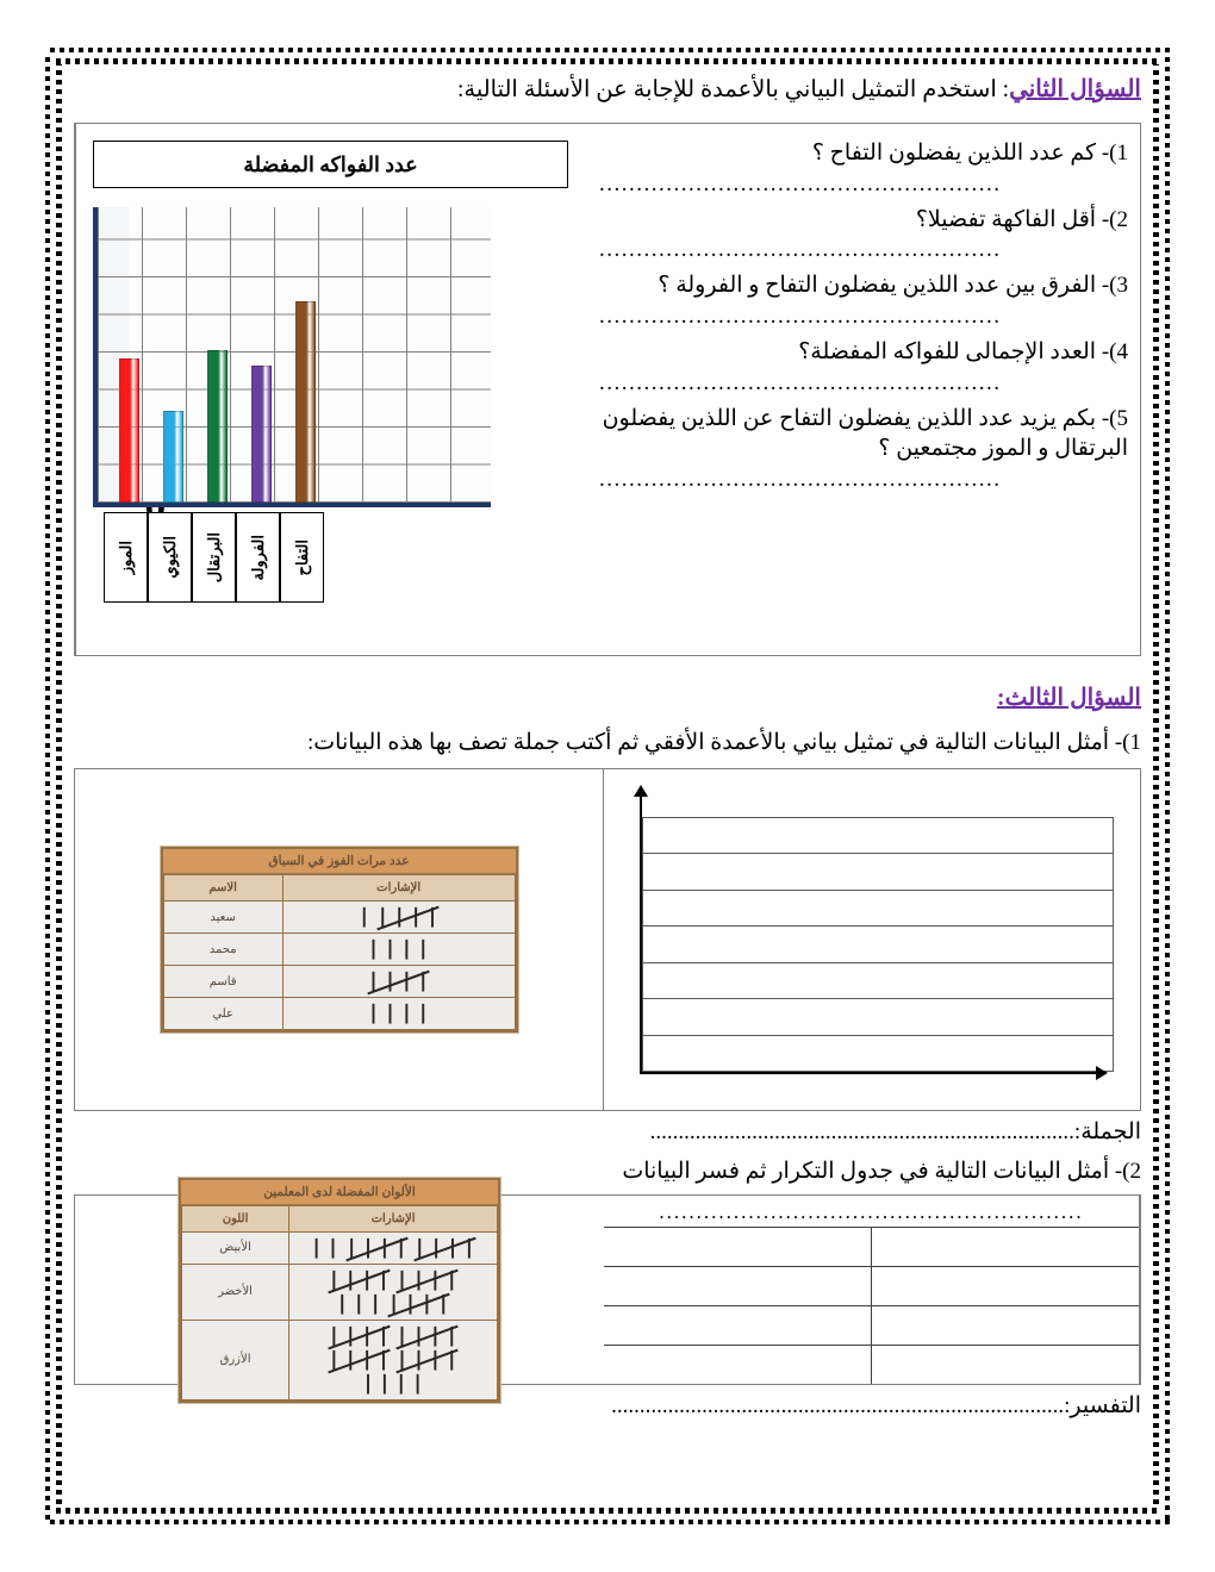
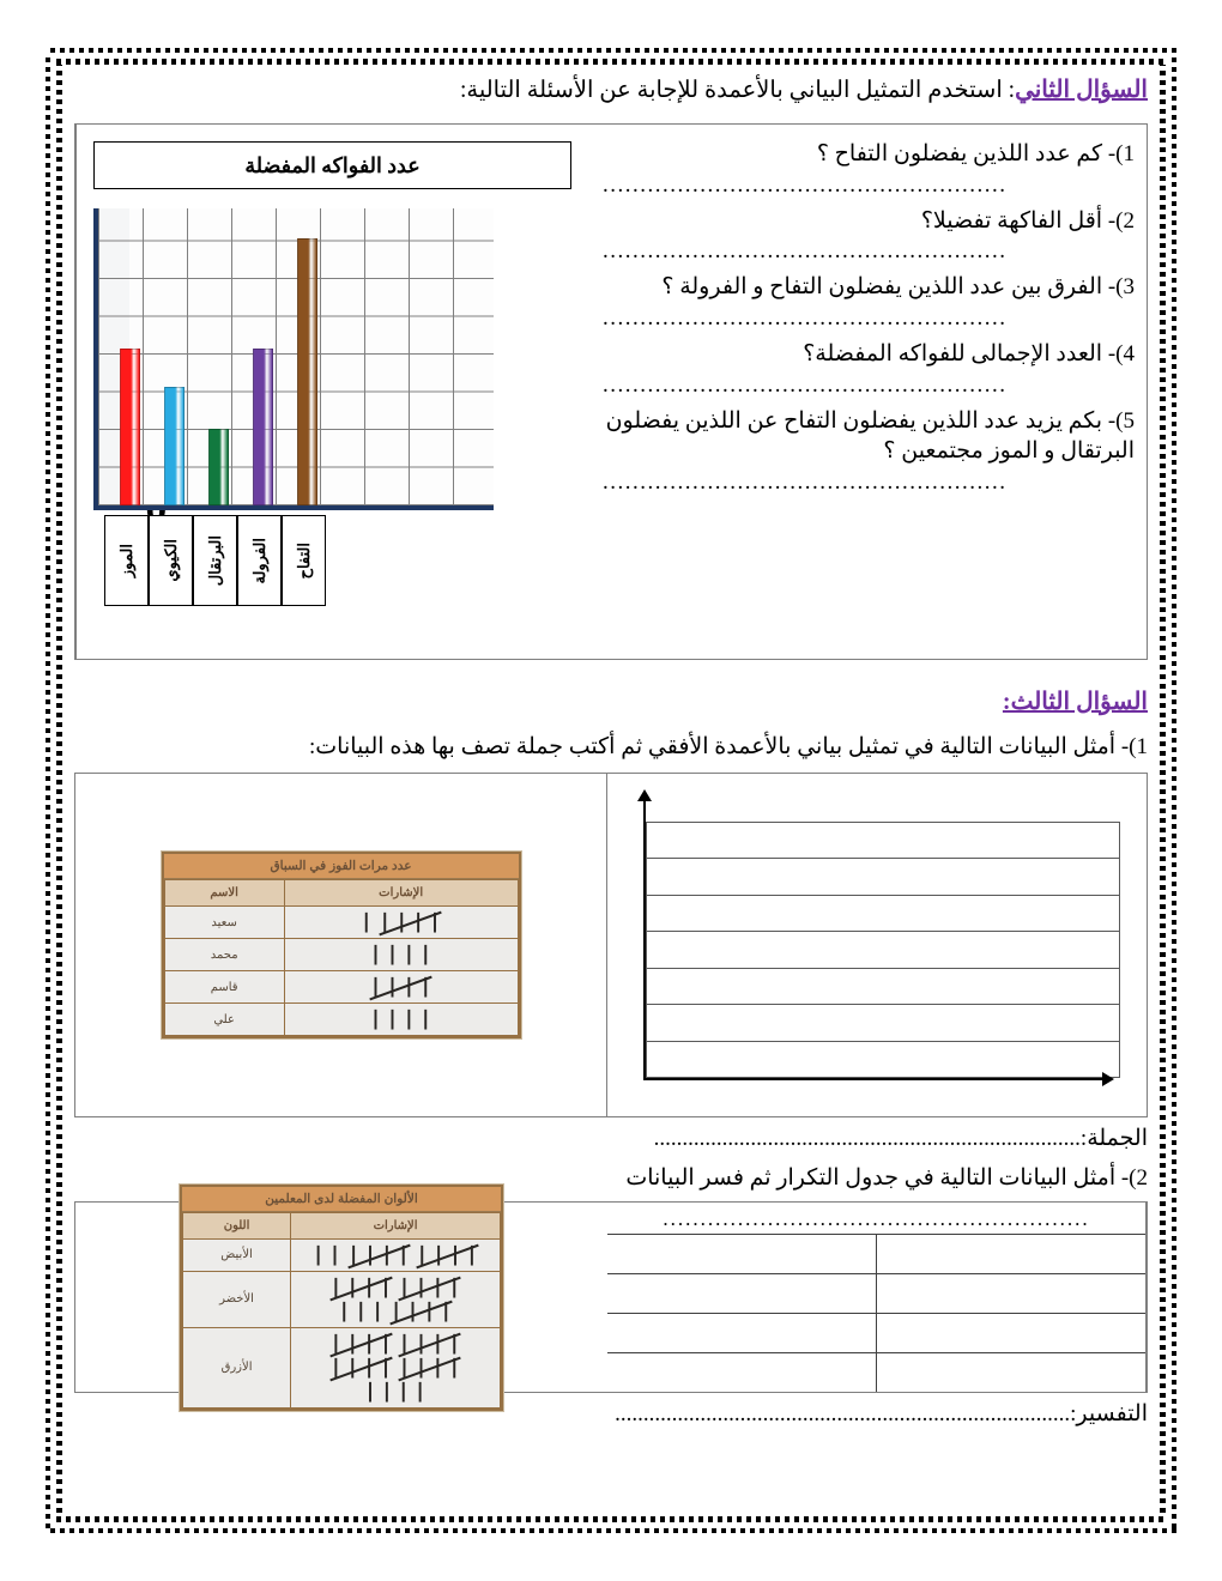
الموز: 38 -> 41
الكيوي: 24 -> 31
البرتقال: 40 -> 20
الفرولة: 36 -> 41
التفاح: 53 -> 70
